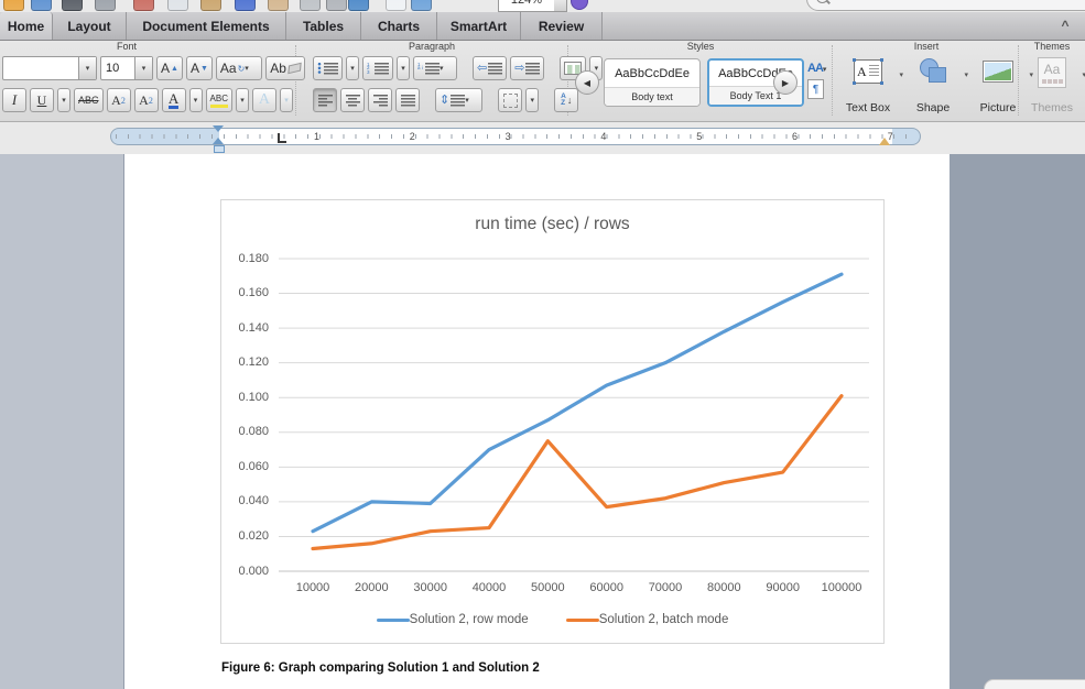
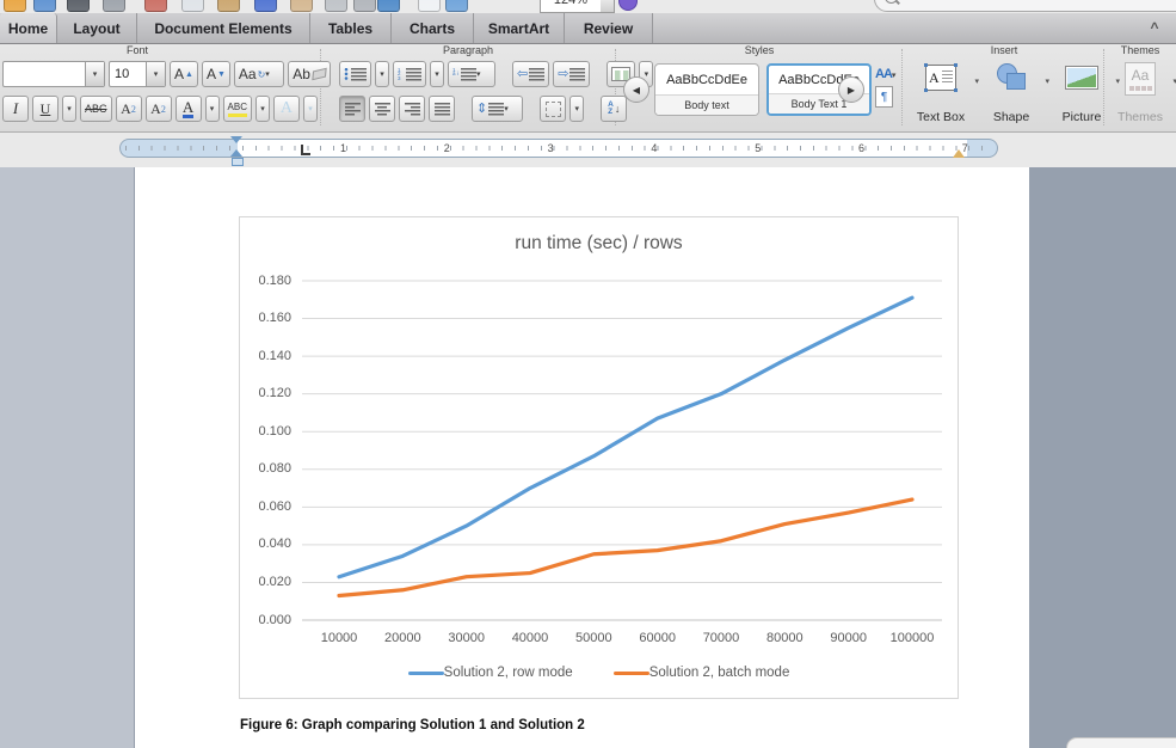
Solution 2, row mode/20000: 0.040 -> 0.034
Solution 2, row mode/30000: 0.039 -> 0.050
Solution 2, batch mode/50000: 0.075 -> 0.035
Solution 2, batch mode/100000: 0.101 -> 0.064
